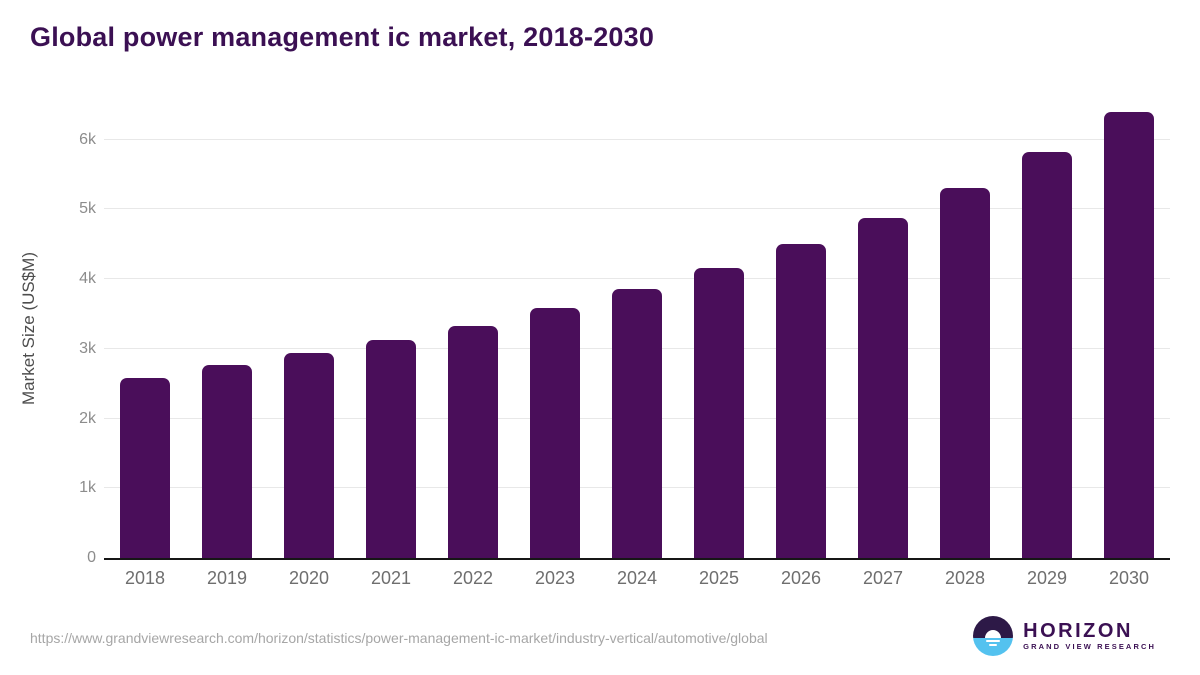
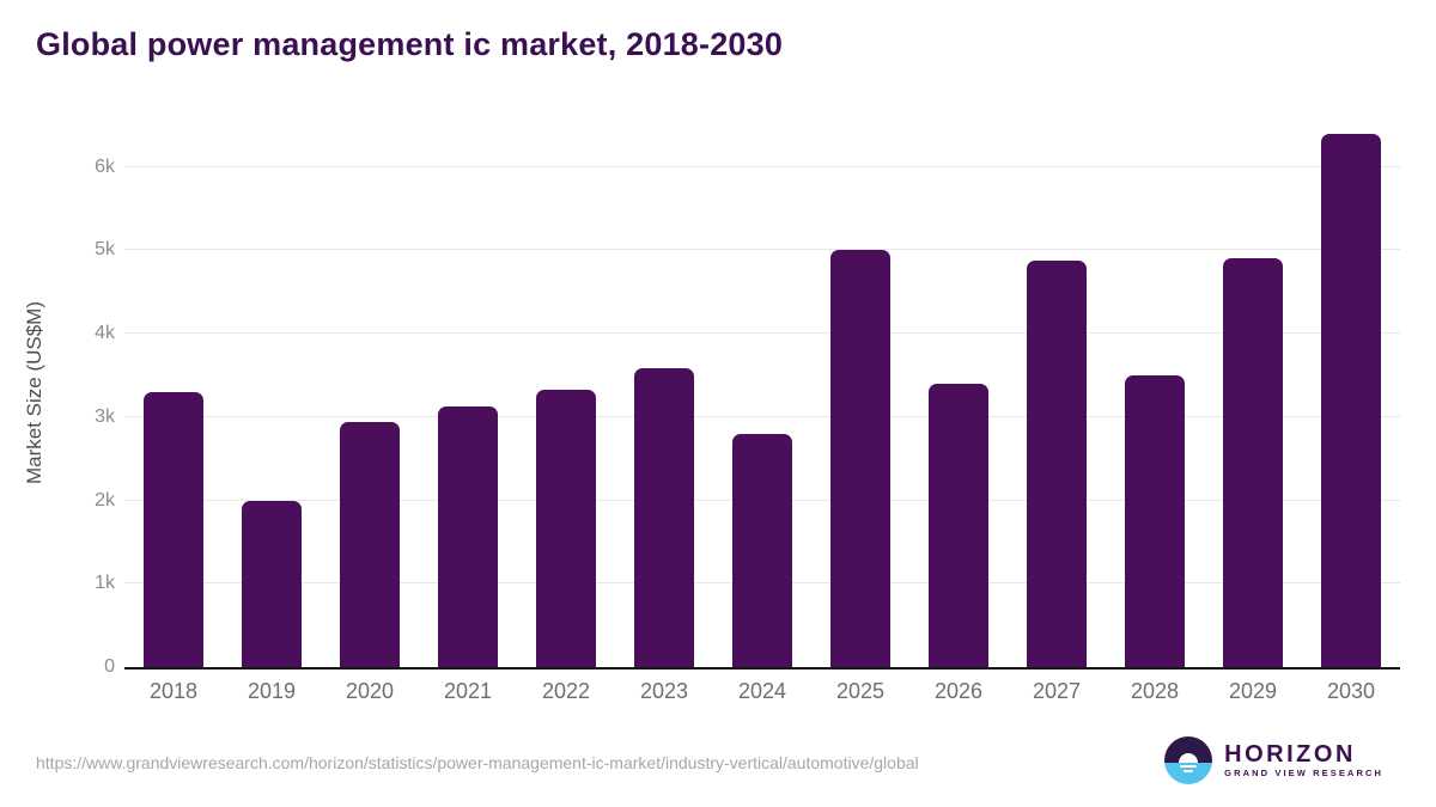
2018: 2.6k -> 3.3k
2019: 2.8k -> 2.0k
2024: 3.9k -> 2.8k
2025: 4.2k -> 5.0k
2026: 4.5k -> 3.4k
2028: 5.3k -> 3.5k
2029: 5.8k -> 4.9k
